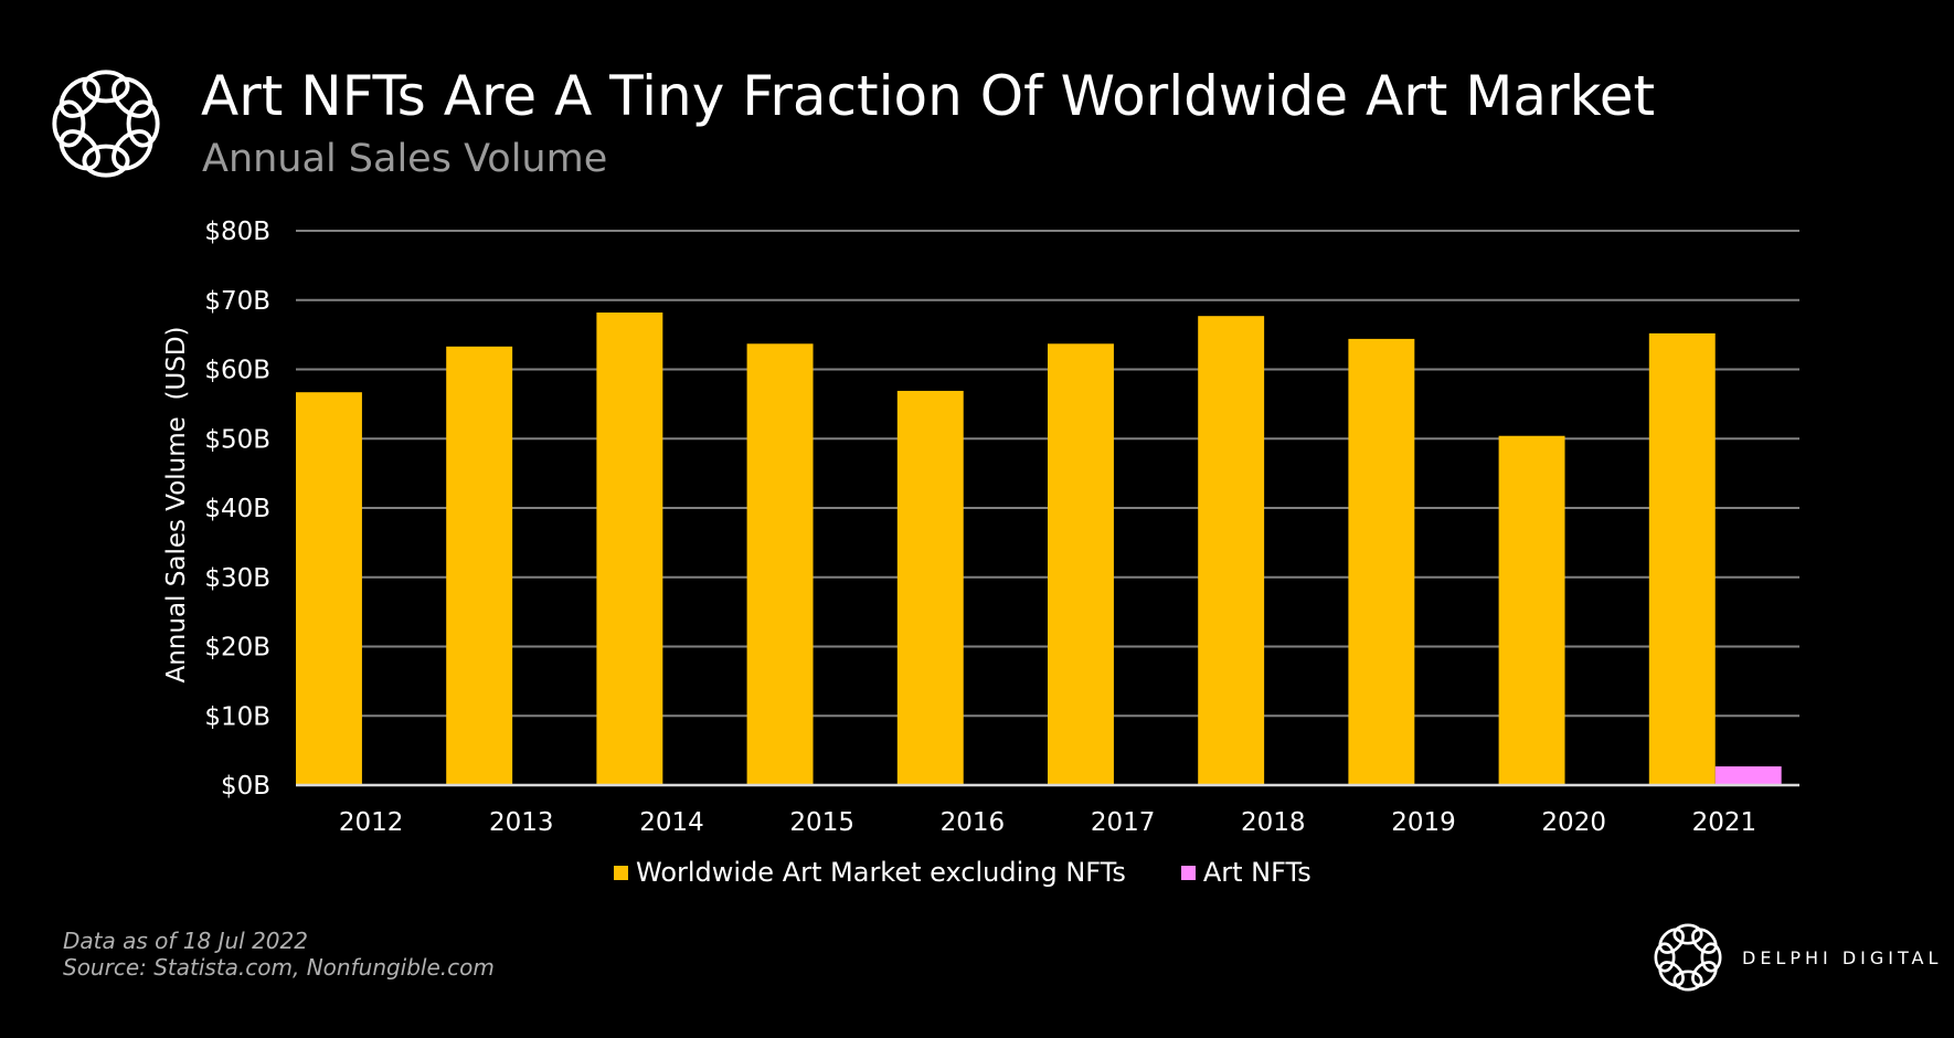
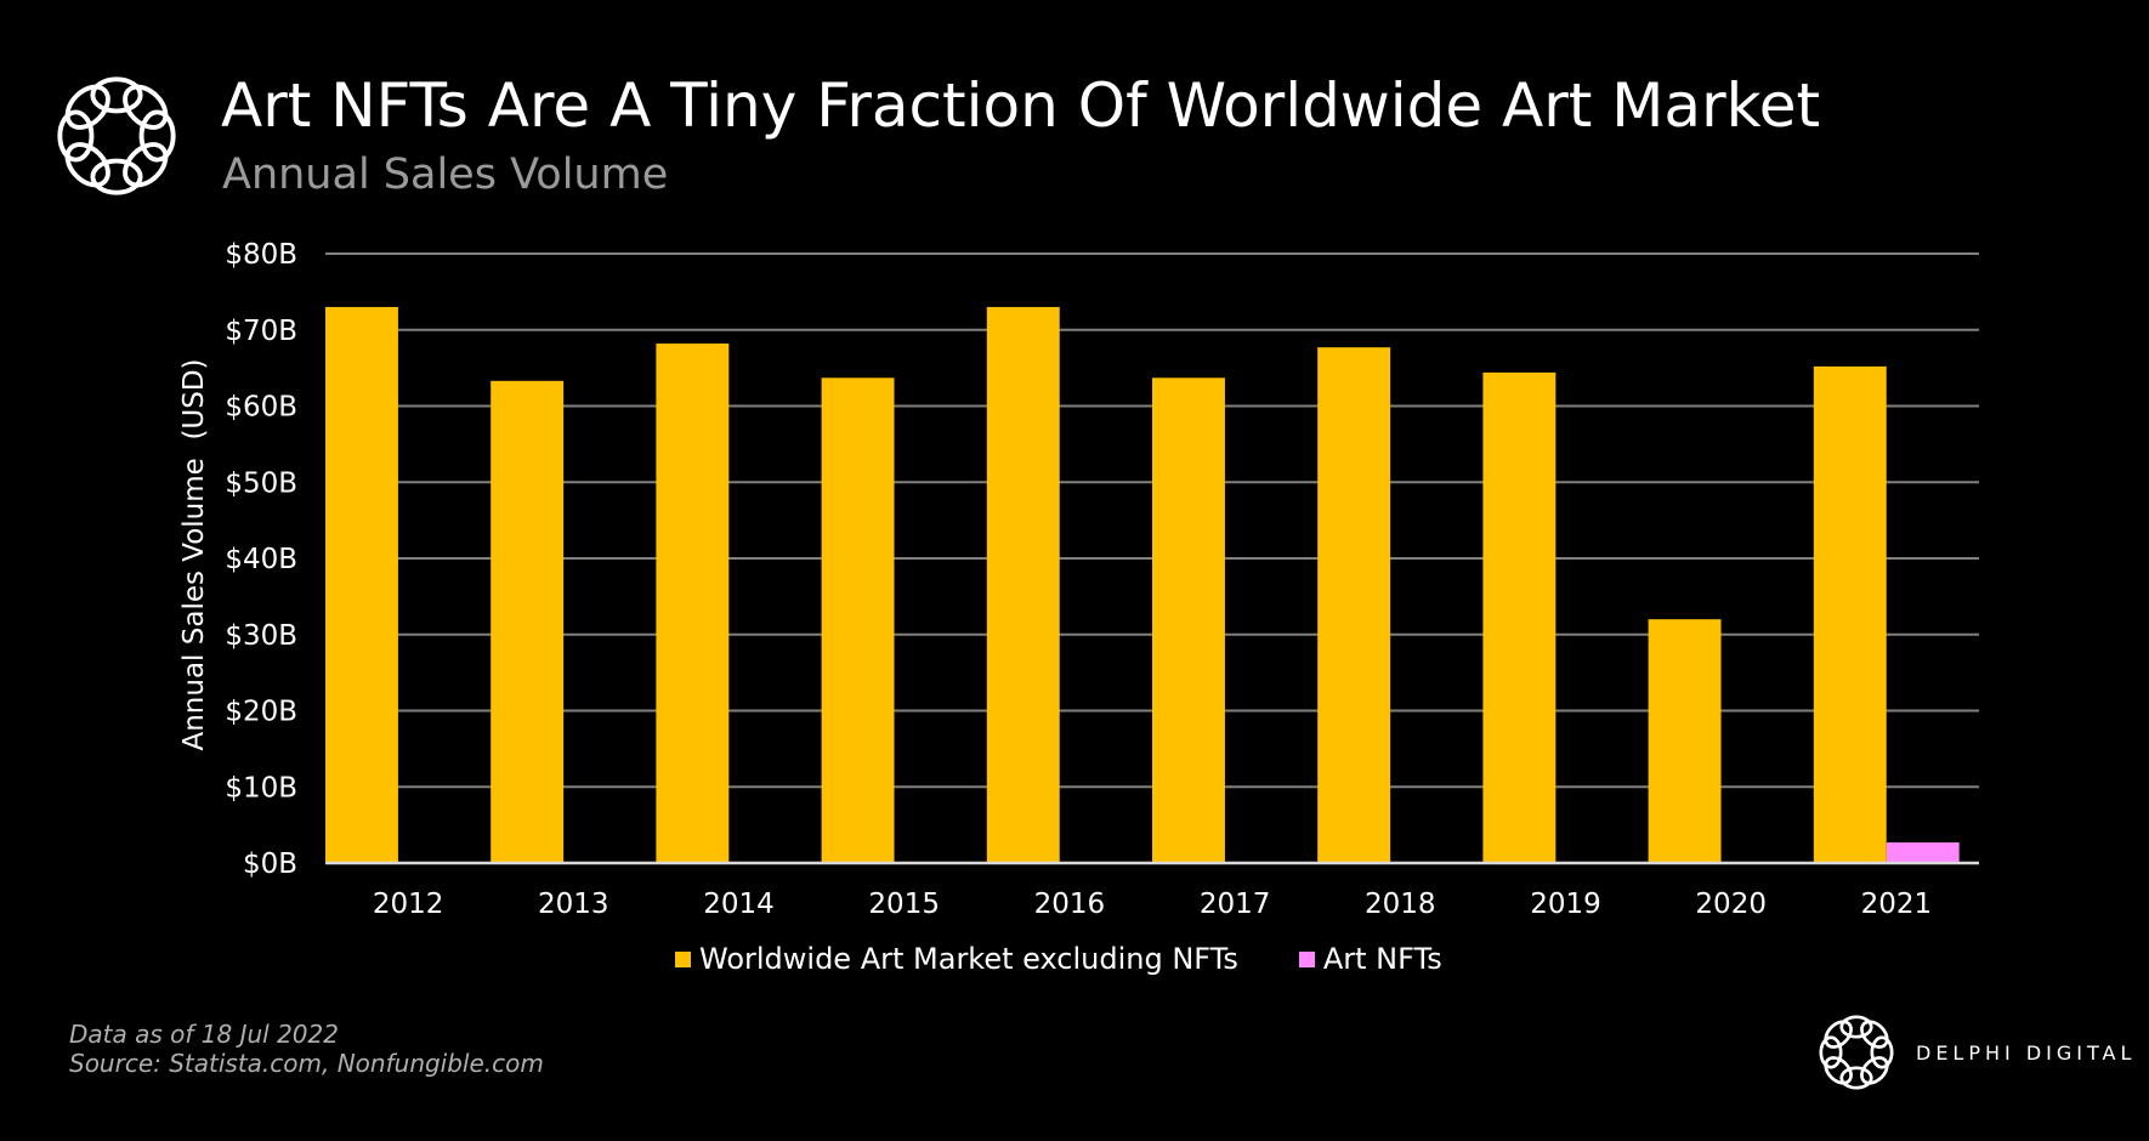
Worldwide Art Market excluding NFTs/2012: $57B -> $73B
Worldwide Art Market excluding NFTs/2016: $57B -> $73B
Worldwide Art Market excluding NFTs/2020: $50B -> $32B
